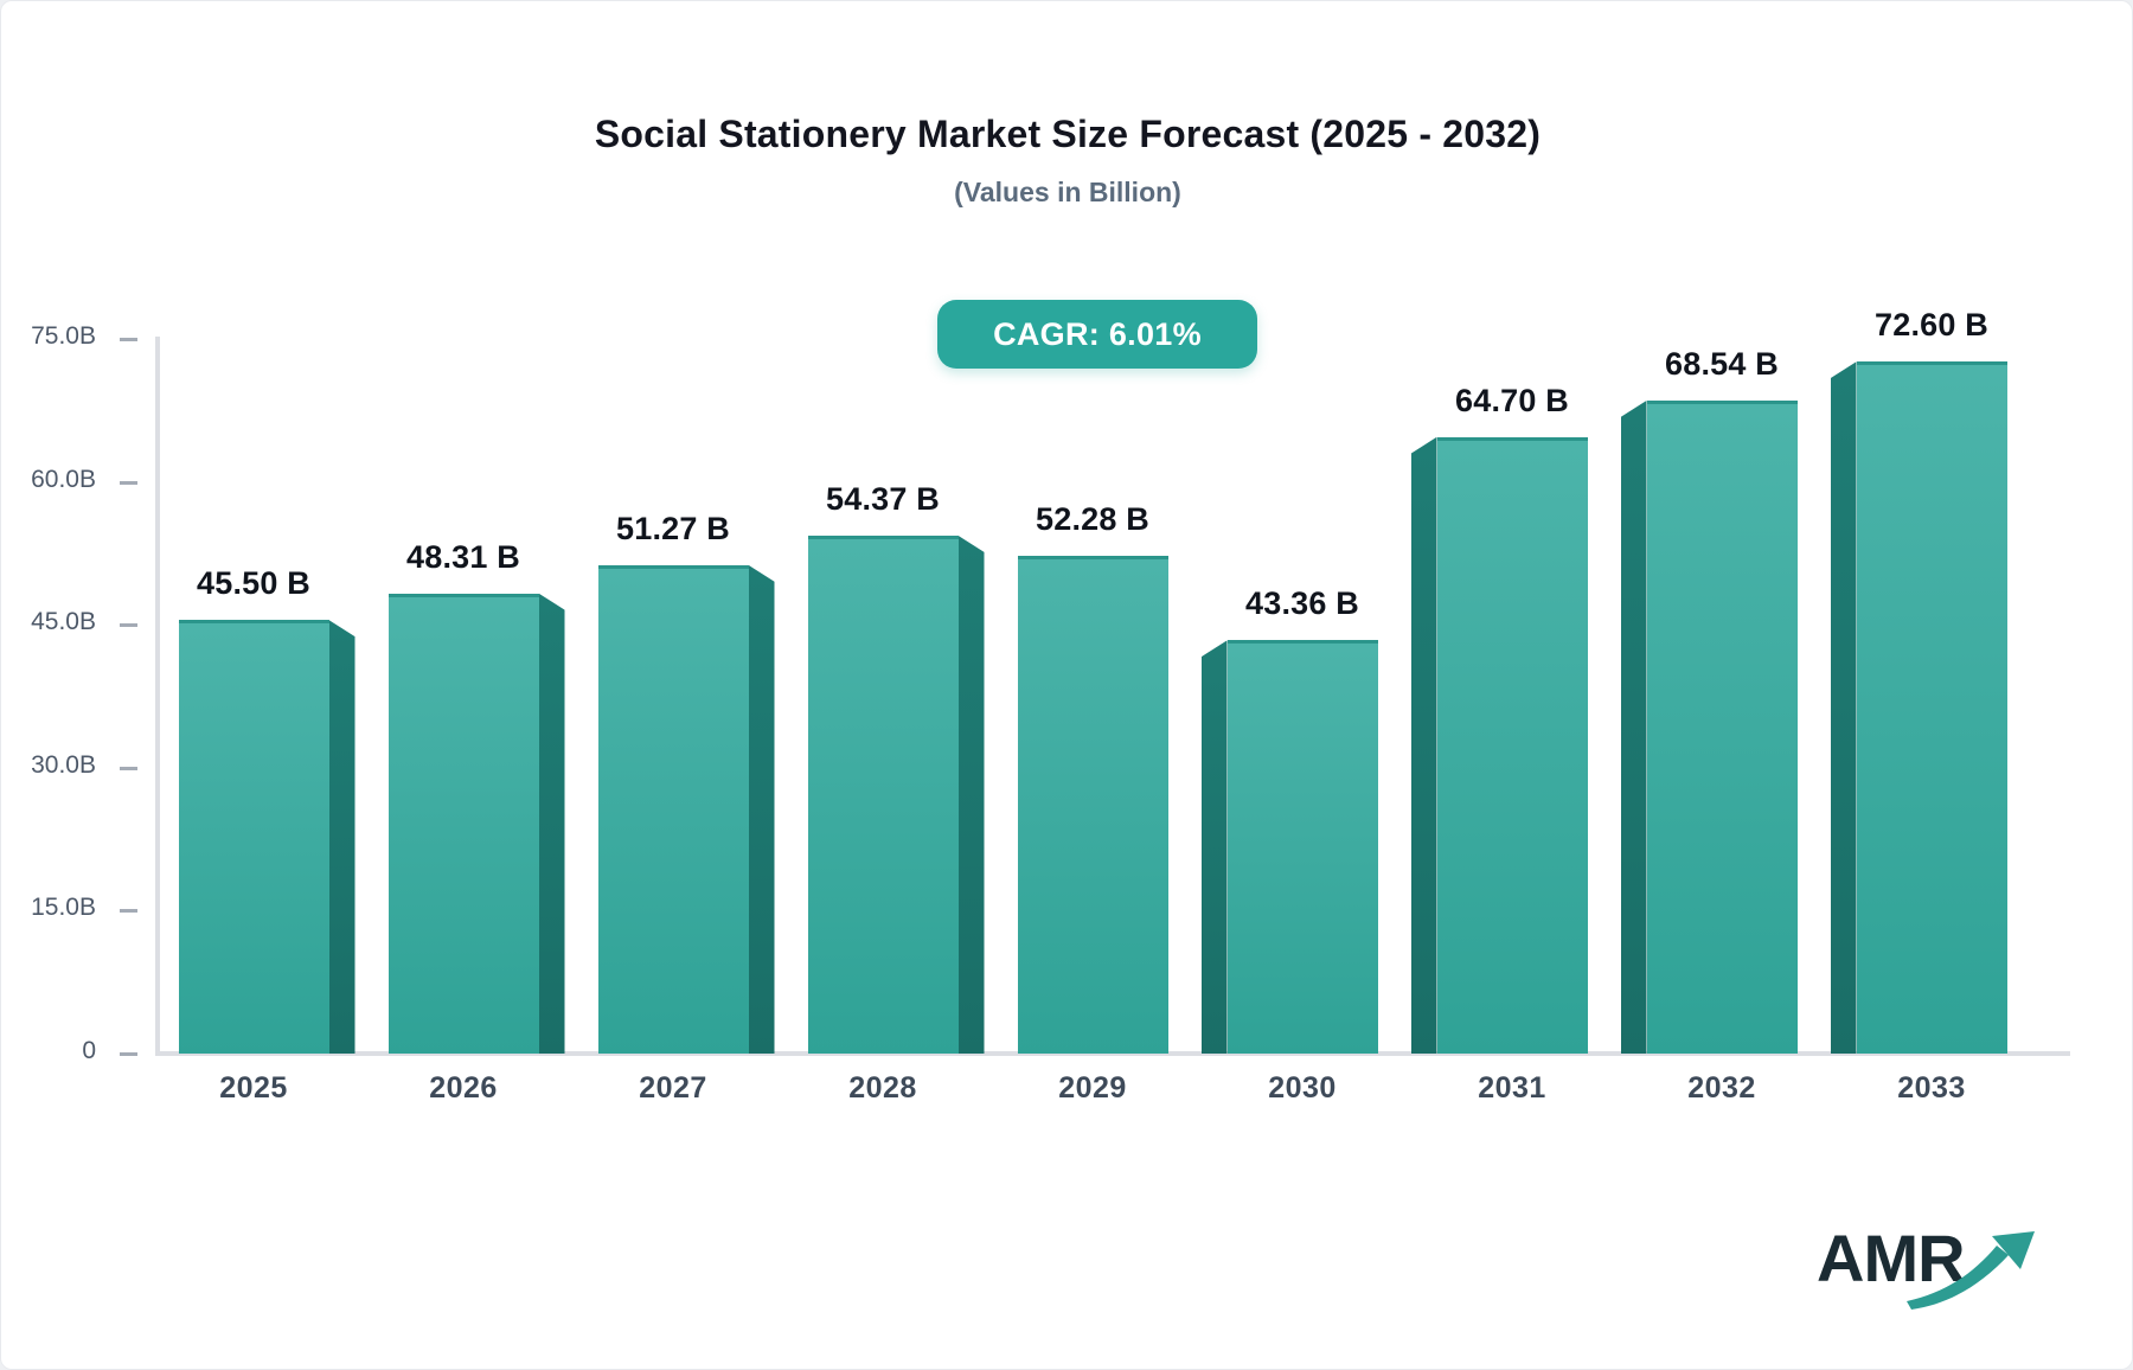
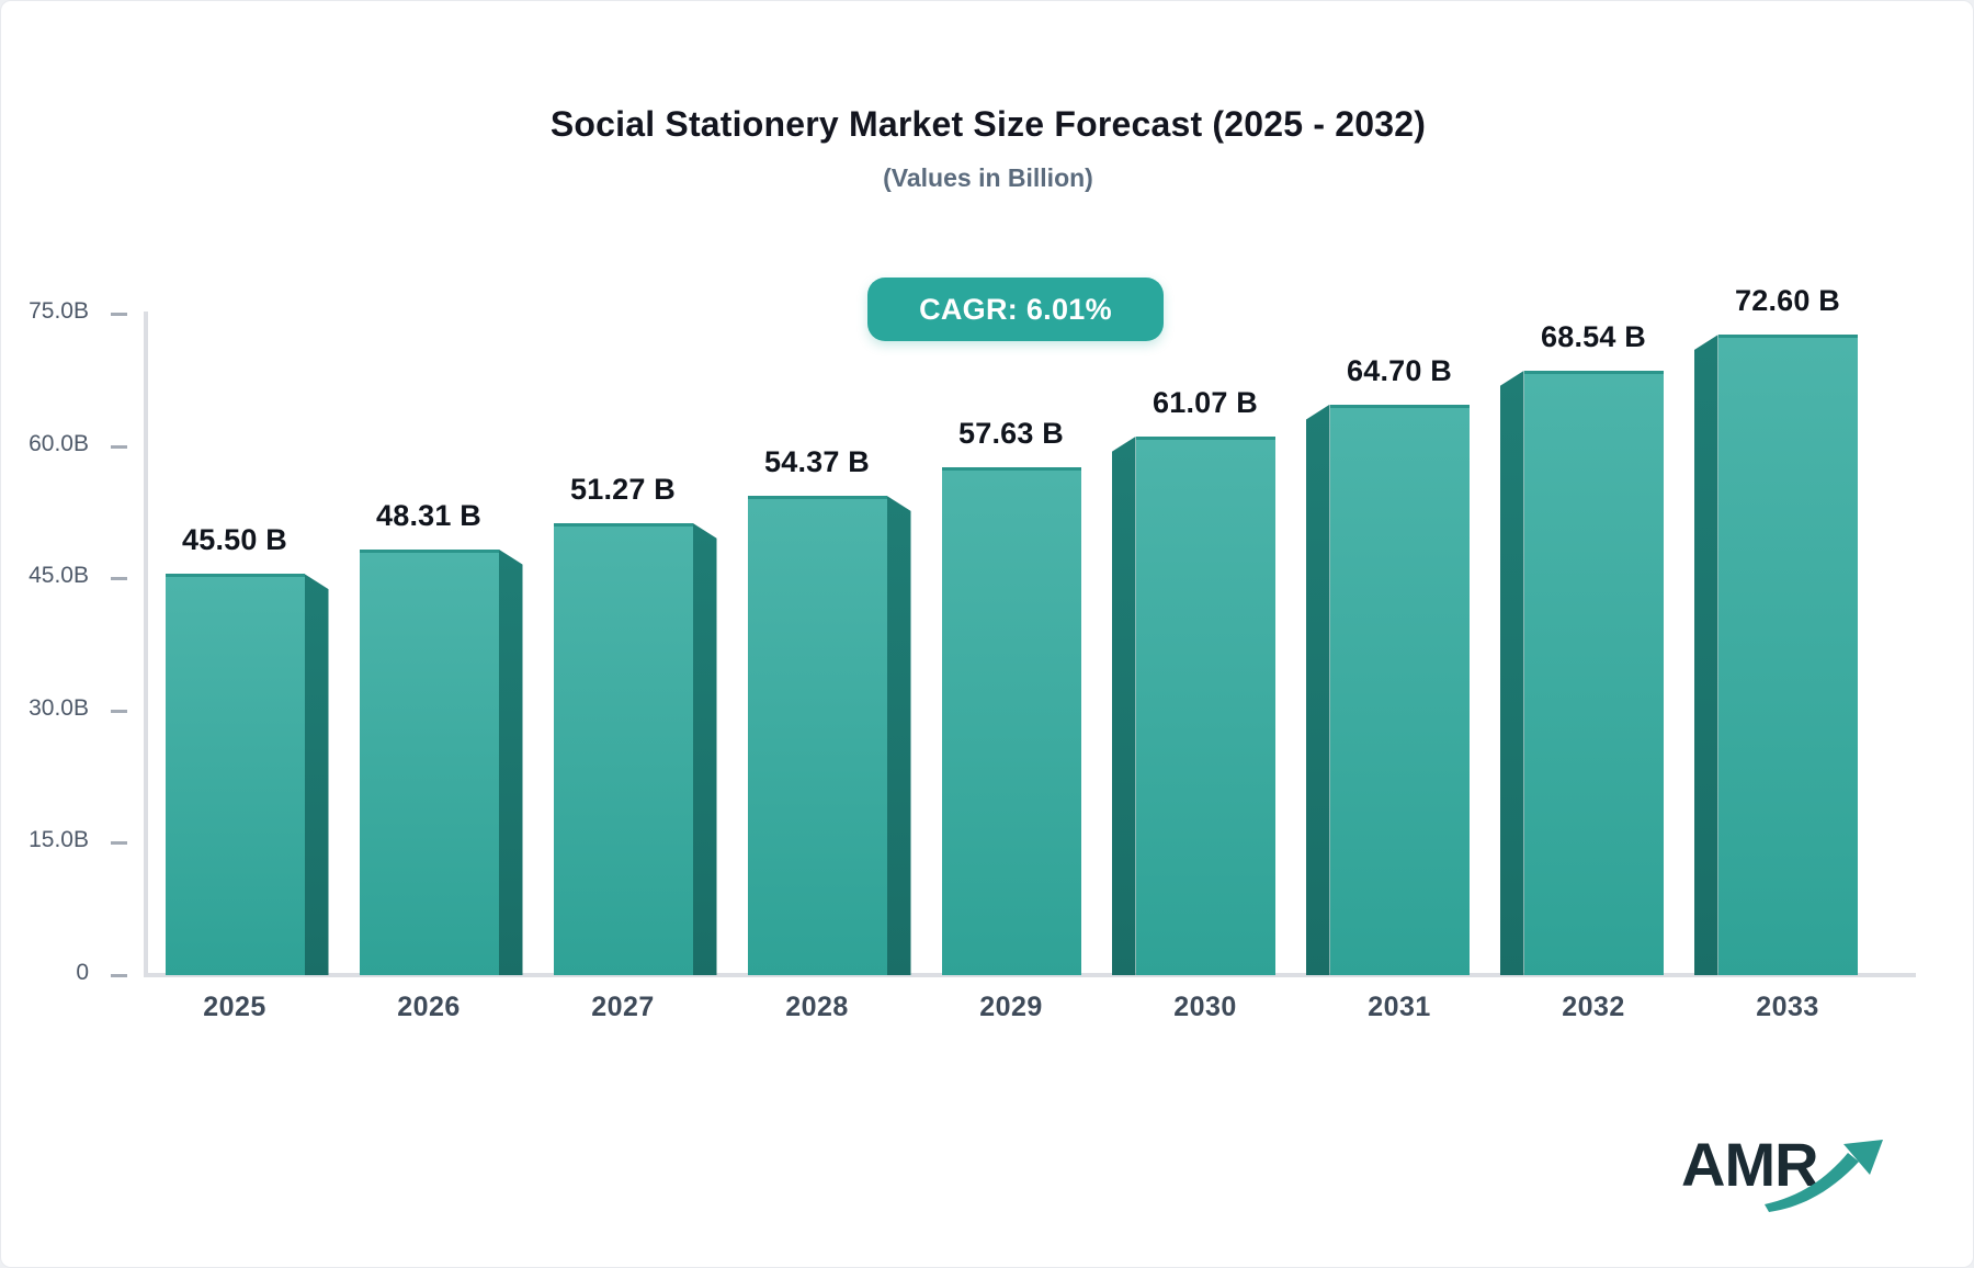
2029: 52.28 -> 57.63
2030: 43.36 -> 61.07
